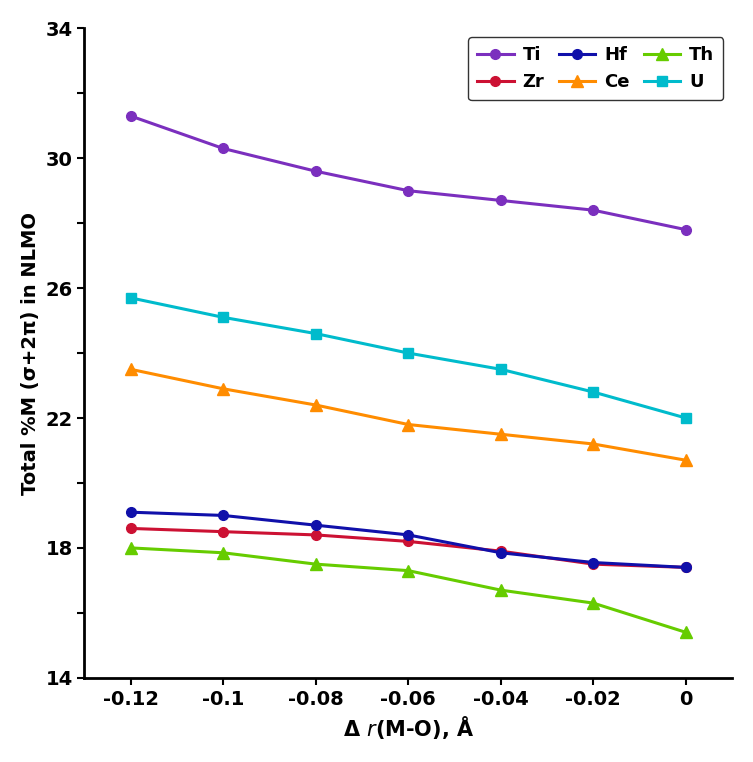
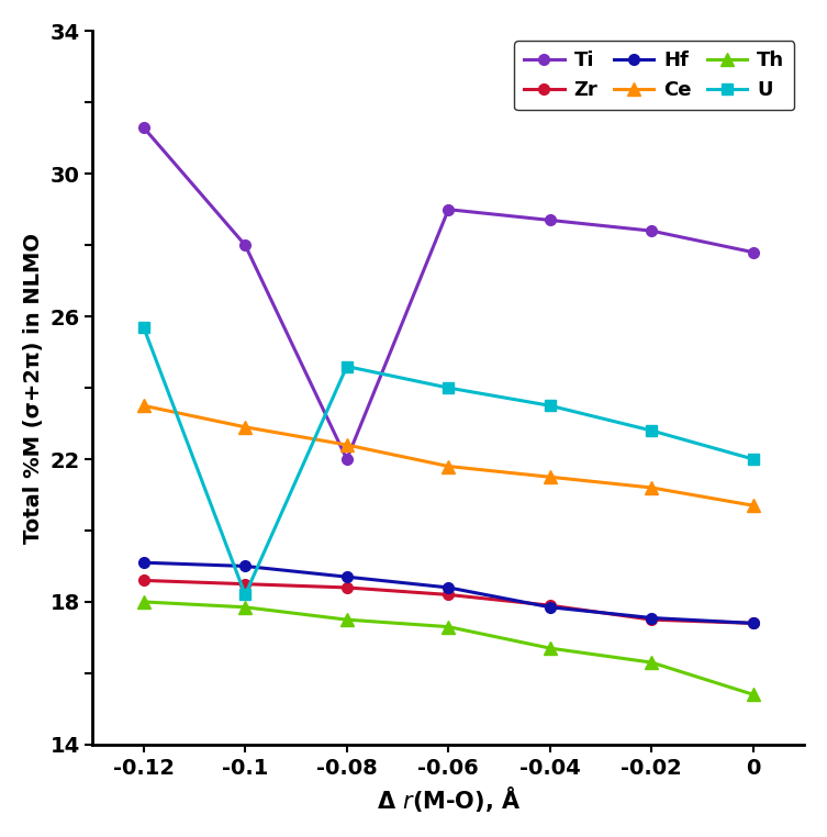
Ti/-0.1: 30.3 -> 28.0
U/-0.1: 25.1 -> 18.2
Ti/-0.08: 29.6 -> 22.0
